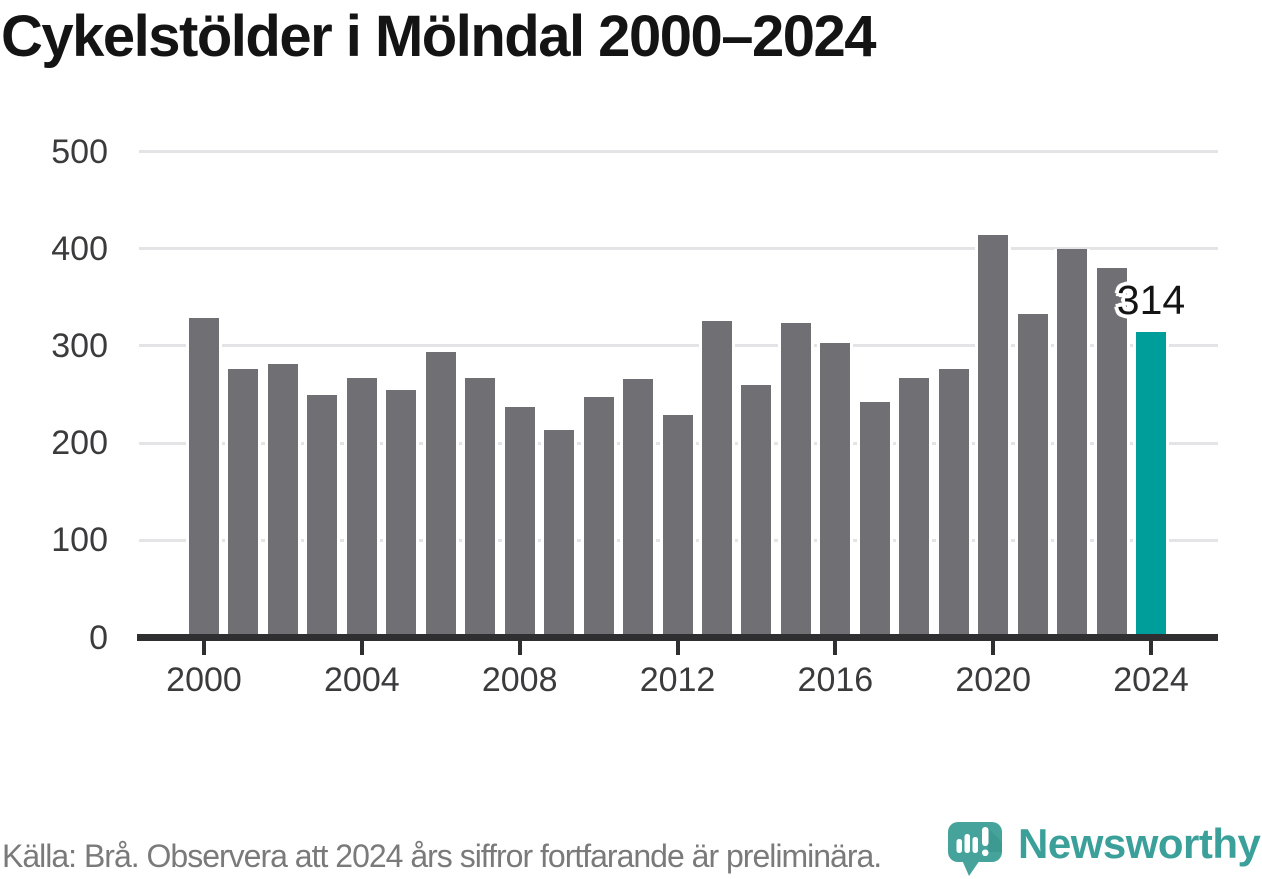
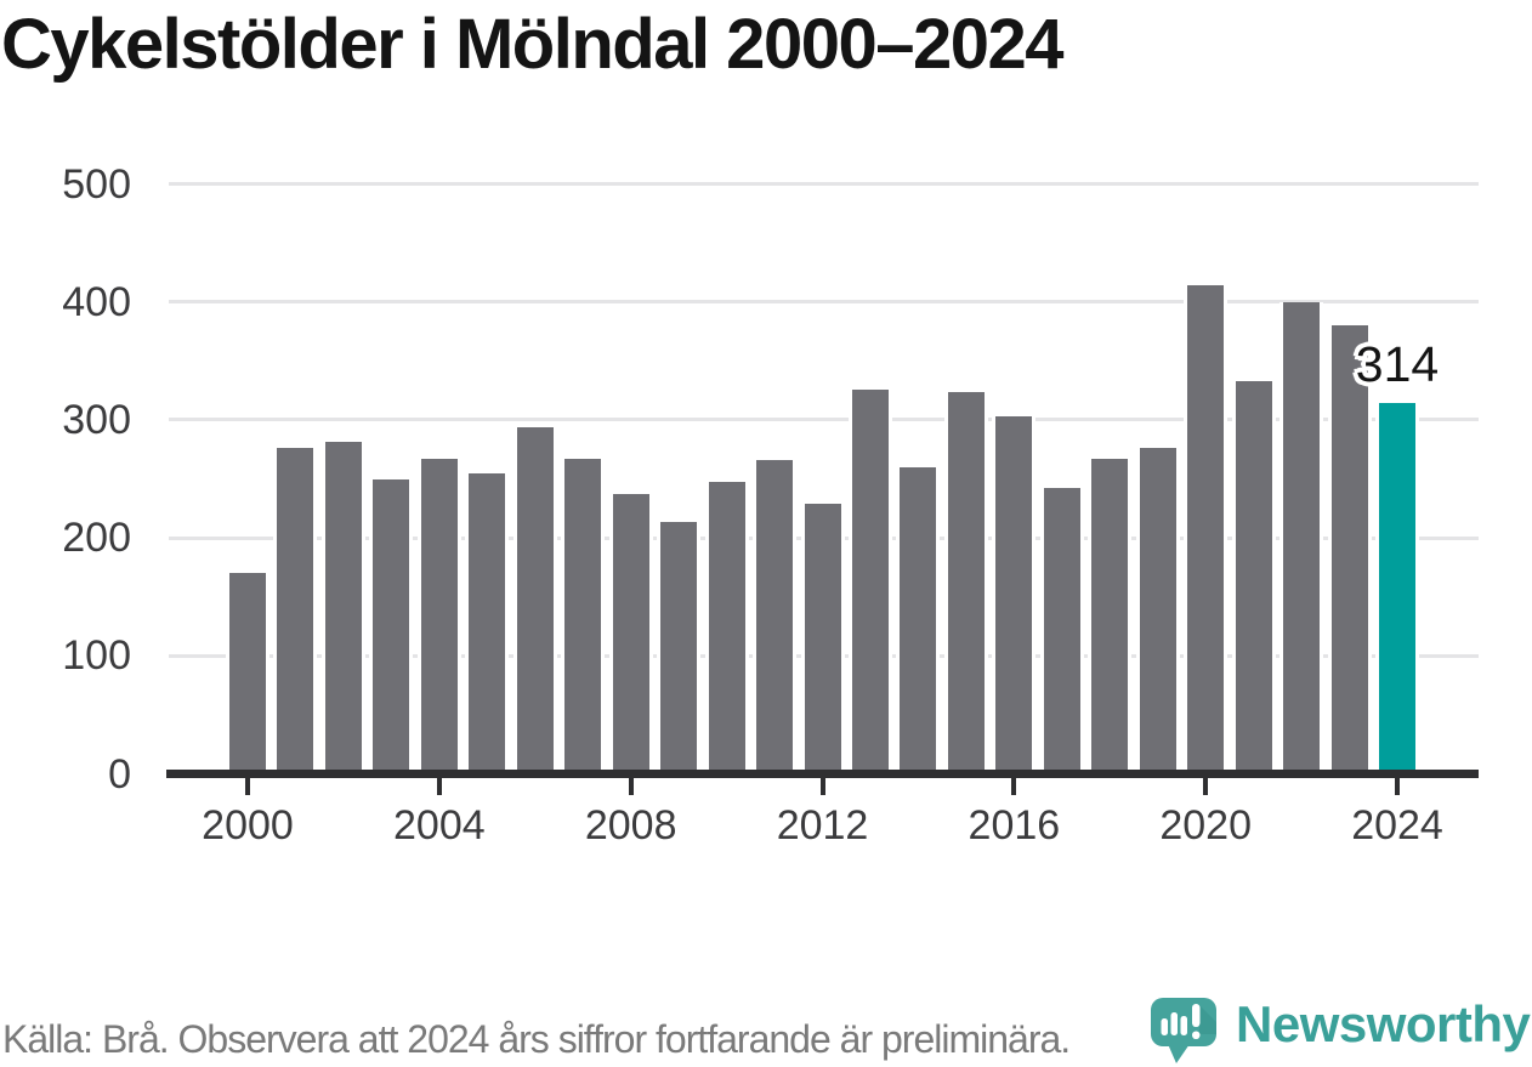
2000: 330 -> 170
